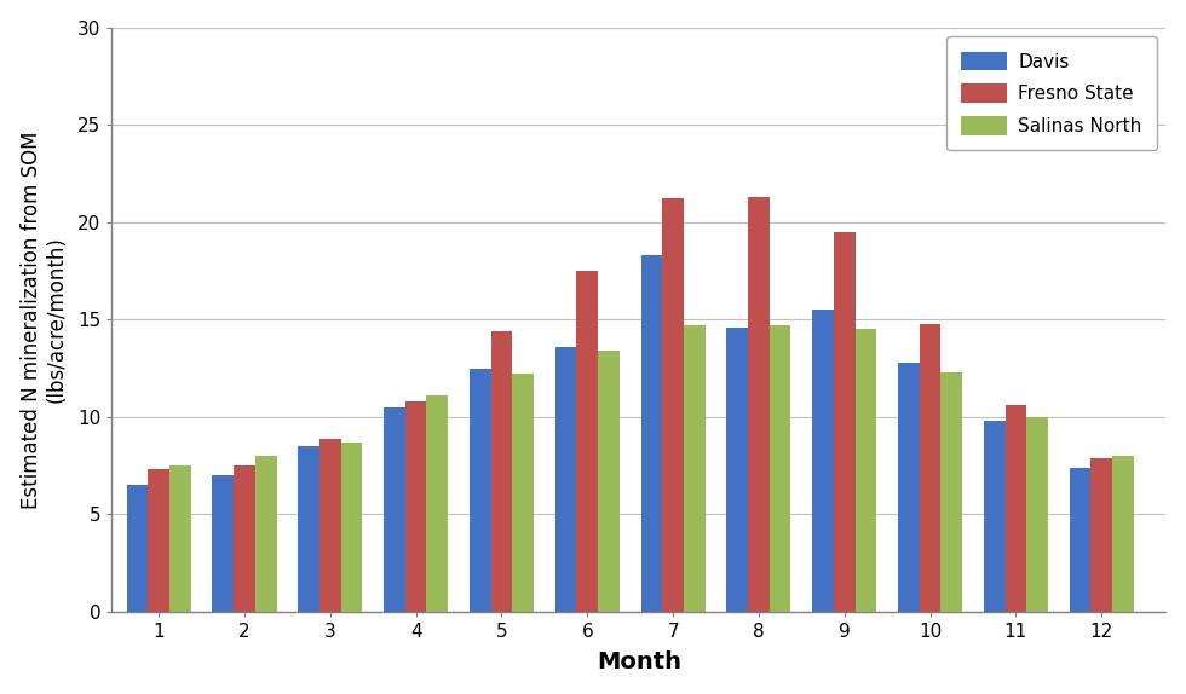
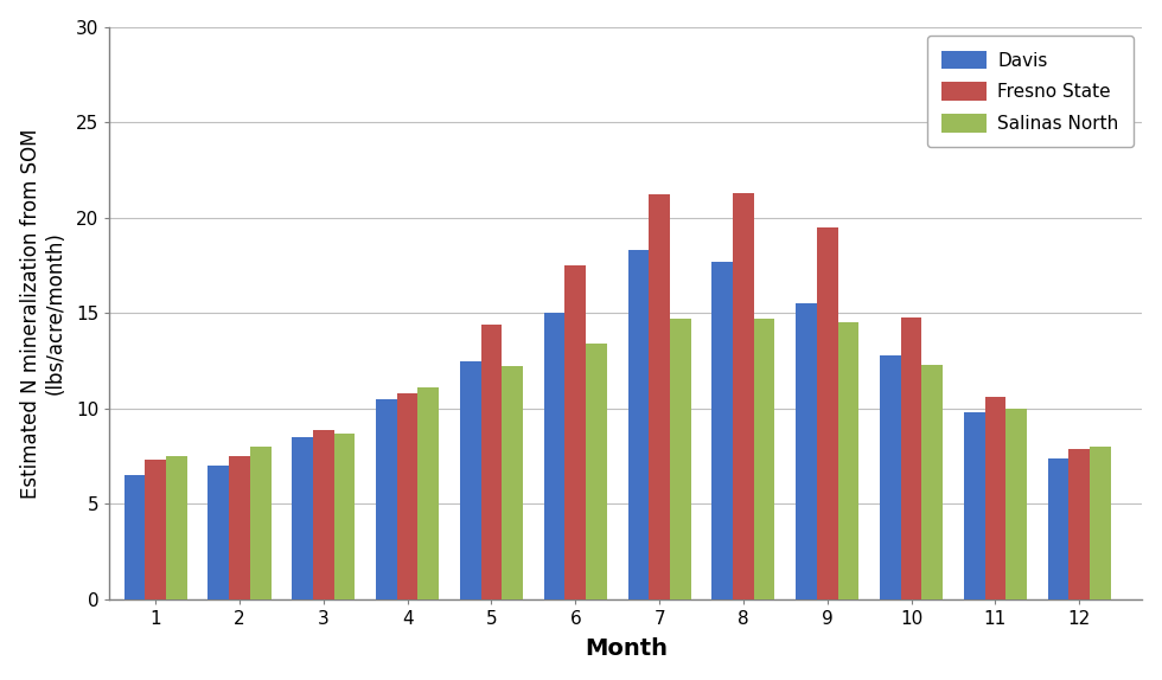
Davis/6: 13.6 -> 15.0
Davis/8: 14.6 -> 17.7
